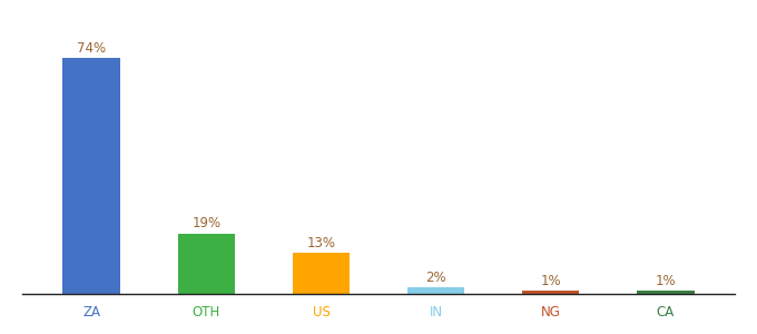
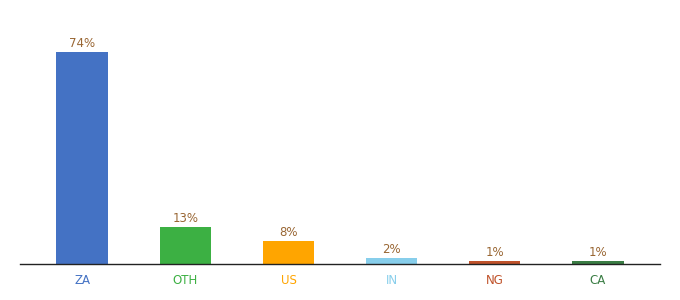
OTH: 19% -> 13%
US: 13% -> 8%
